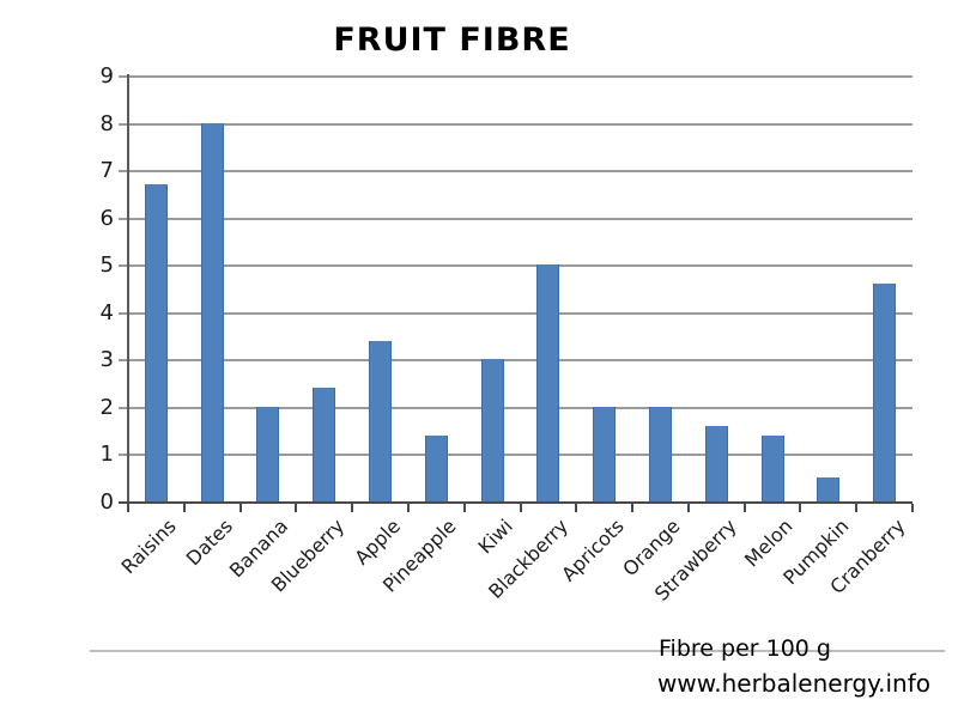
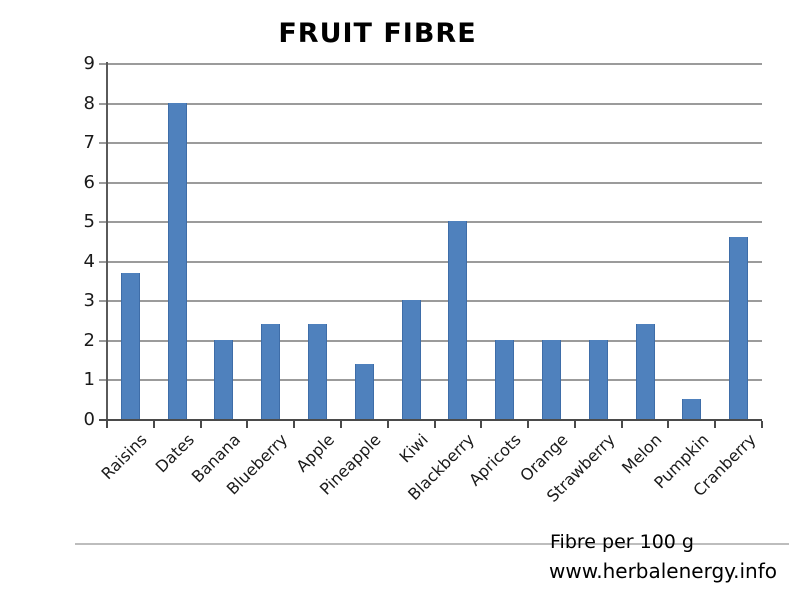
Raisins: 6.7 -> 3.7
Apple: 3.4 -> 2.4
Strawberry: 1.6 -> 2.0
Melon: 1.4 -> 2.4
